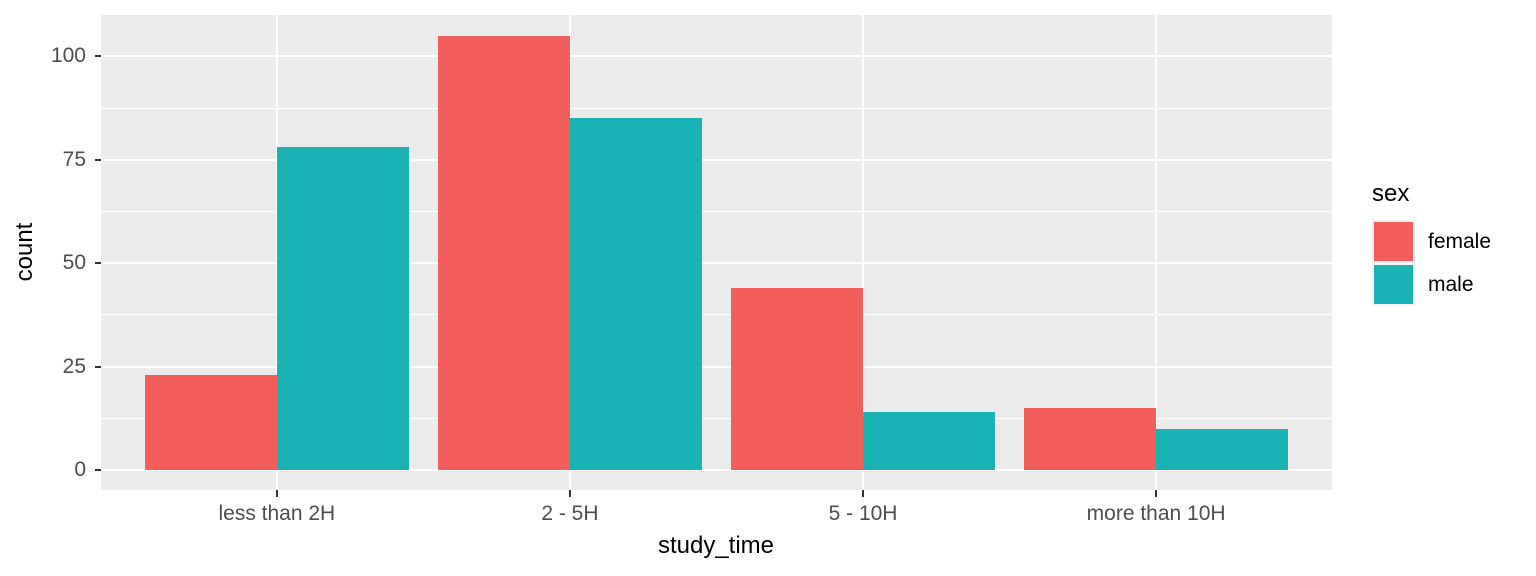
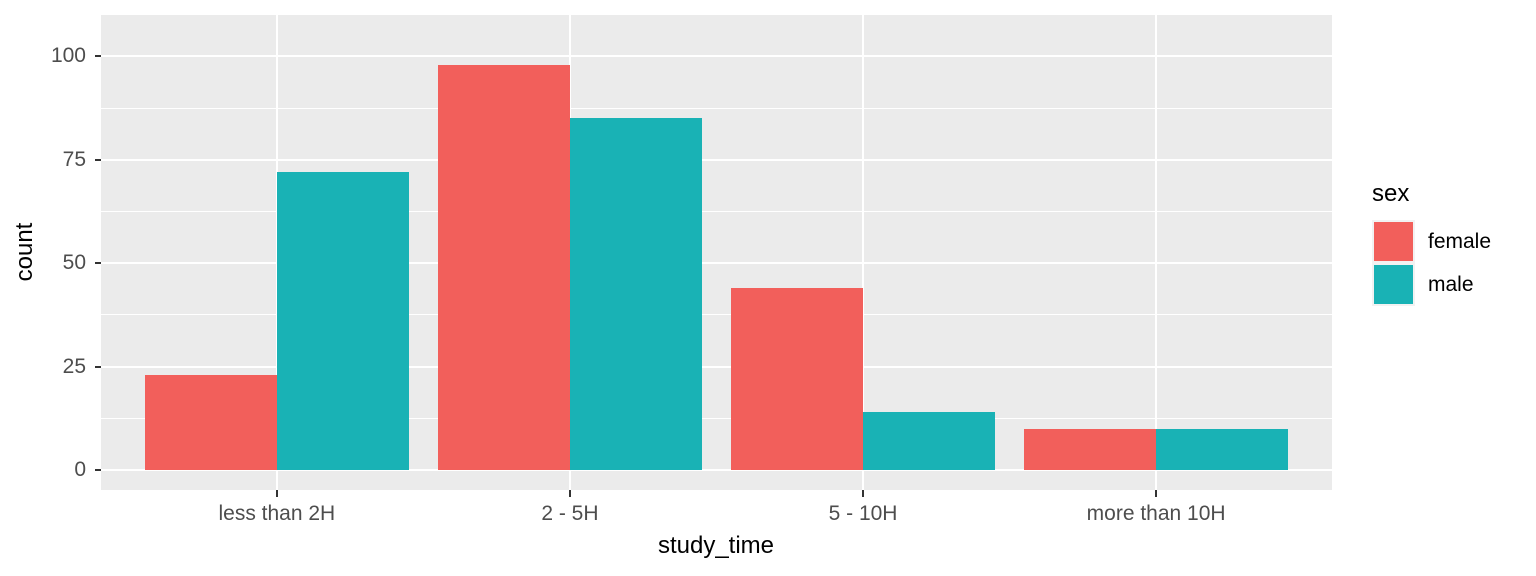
male/less than 2H: 78 -> 72
female/2 - 5H: 105 -> 98
female/more than 10H: 15 -> 10
